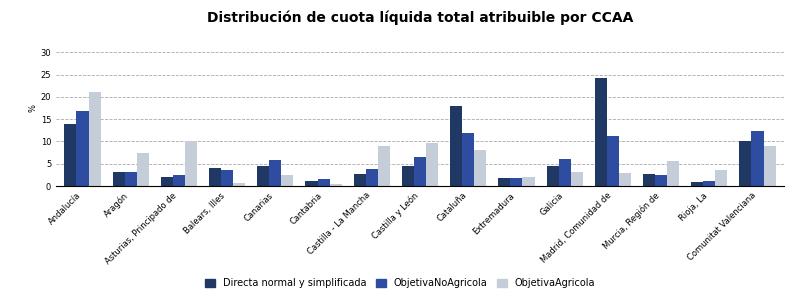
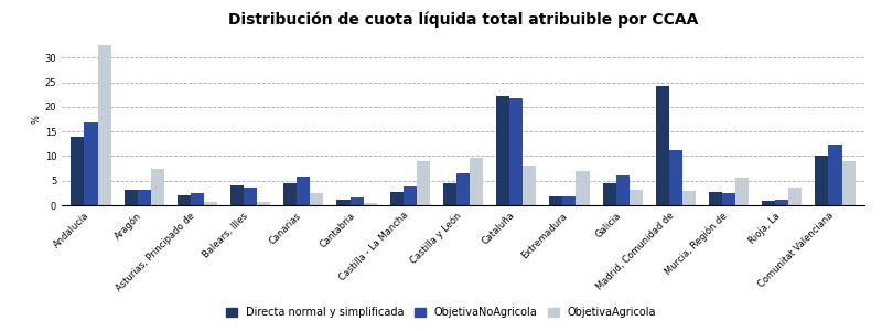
ObjetivaAgricola/Andalucía: 21.0 -> 32.5
ObjetivaAgricola/Asturias, Principado de: 10.0 -> 0.7
Directa normal y simplificada/Cataluña: 18.0 -> 22.3
ObjetivaNoAgricola/Cataluña: 12.0 -> 21.7
ObjetivaAgricola/Extremadura: 2.0 -> 6.9
